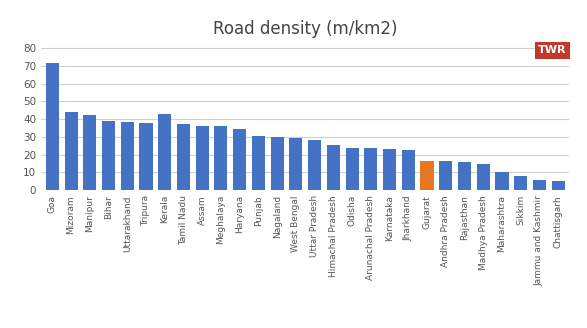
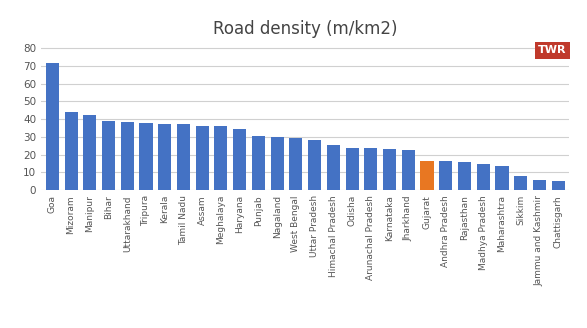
Kerala: 43 -> 37
Maharashtra: 10 -> 14
